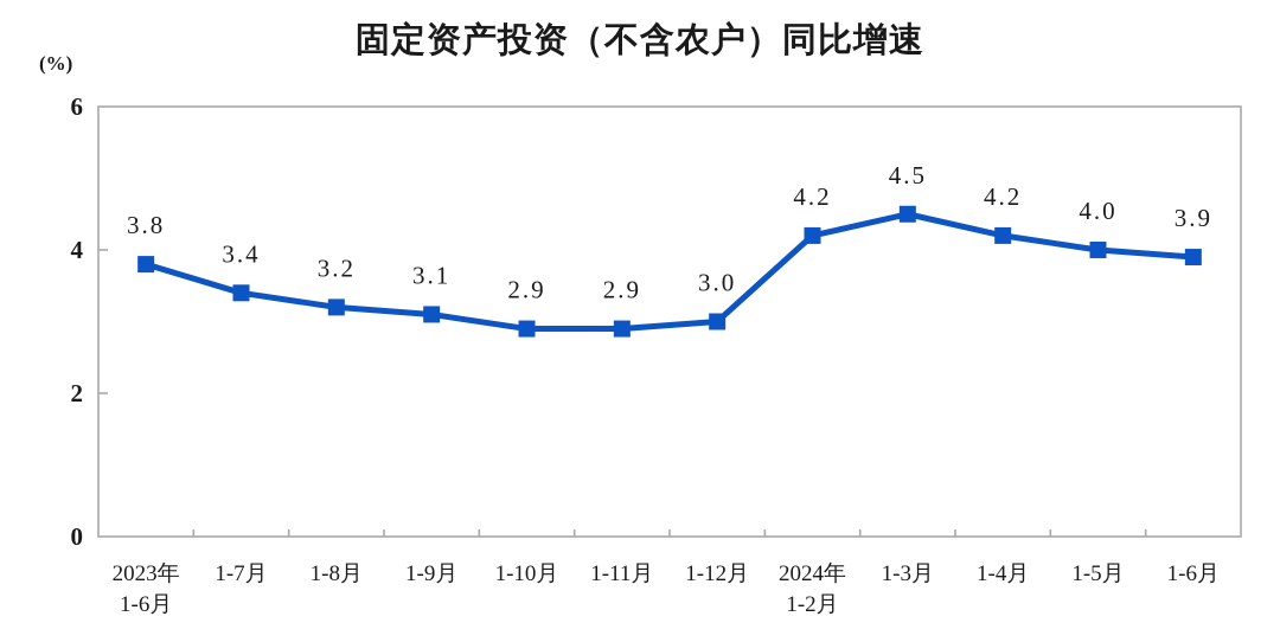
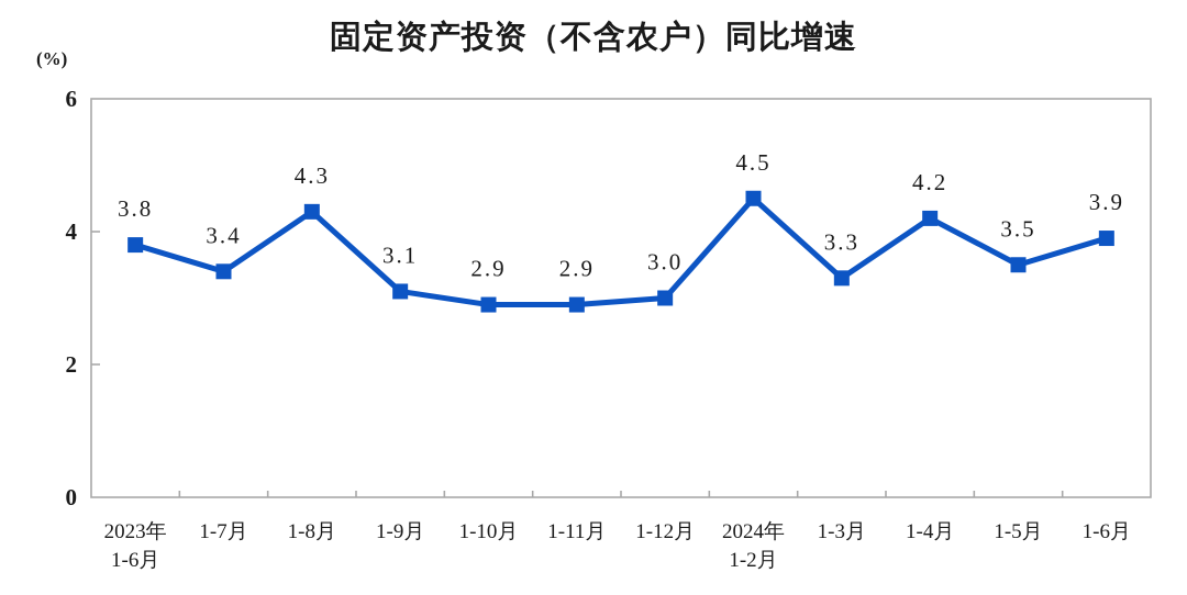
1-8月: 3.2 -> 4.3
2024年 1-2月: 4.2 -> 4.5
1-3月: 4.5 -> 3.3
1-5月: 4.0 -> 3.5
